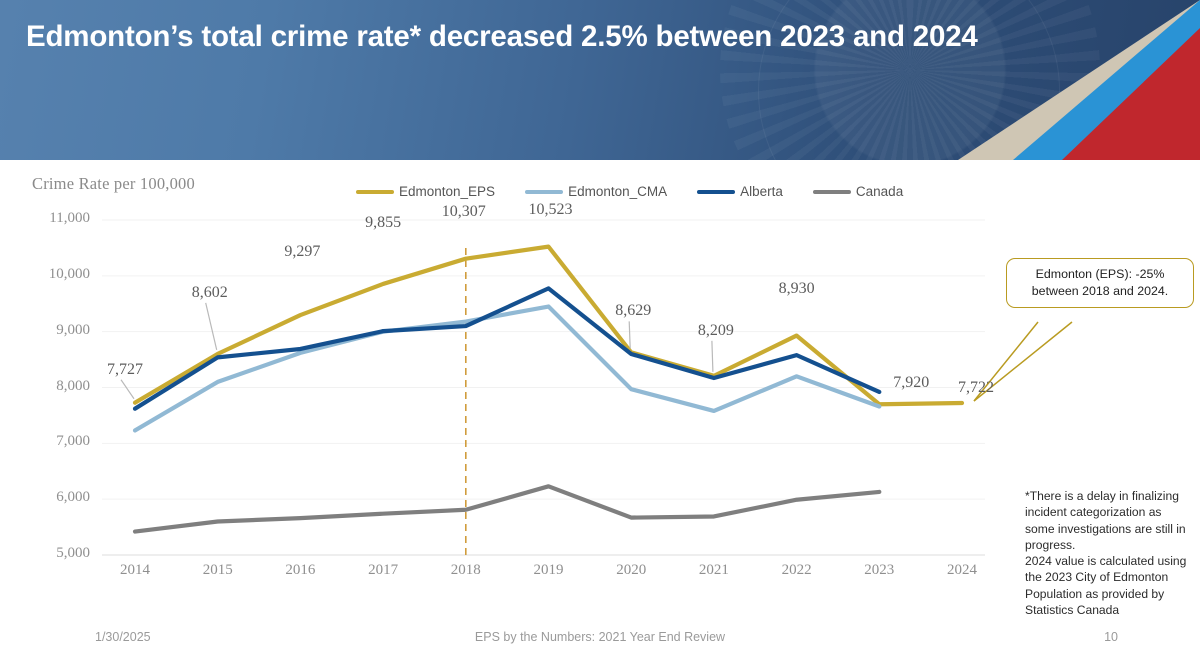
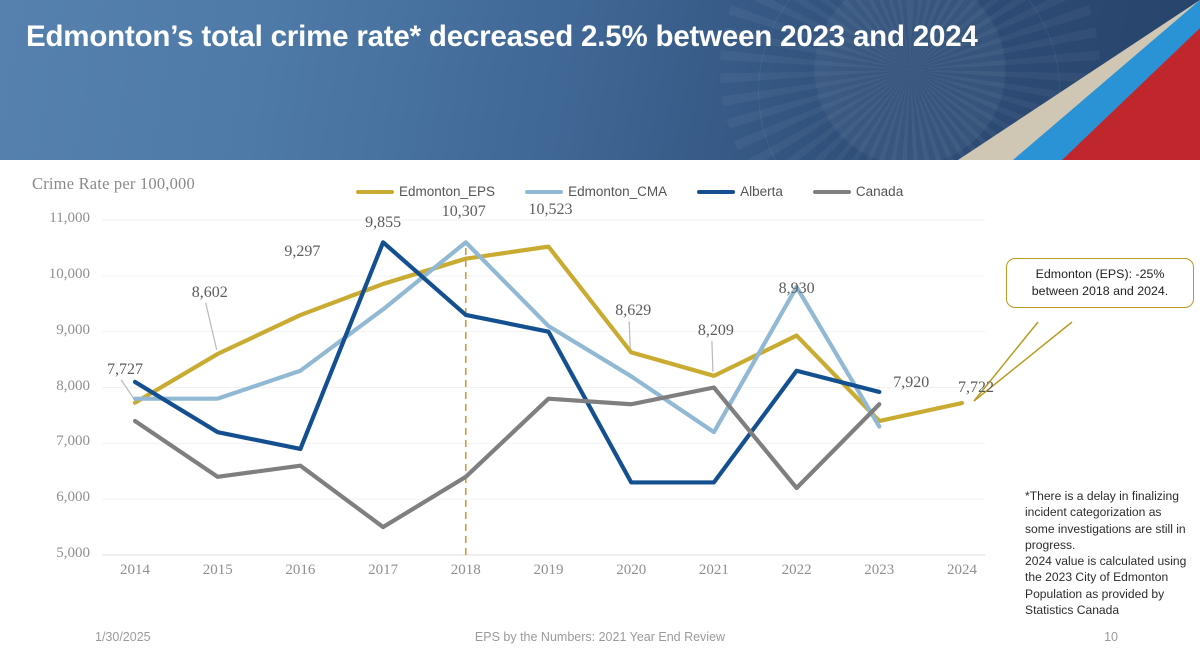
Edmonton_CMA/2014: 7200 -> 7800
Alberta/2014: 7600 -> 8100
Canada/2014: 5400 -> 7400
Edmonton_CMA/2015: 8100 -> 7800
Alberta/2015: 8500 -> 7200
Canada/2015: 5600 -> 6400
Edmonton_CMA/2016: 8600 -> 8300
Alberta/2016: 8700 -> 6900
Canada/2016: 5700 -> 6600
Edmonton_CMA/2017: 9000 -> 9400
Alberta/2017: 9000 -> 10600
Canada/2017: 5700 -> 5500
Edmonton_CMA/2018: 9200 -> 10600
Alberta/2018: 9100 -> 9300
Canada/2018: 5800 -> 6400
Edmonton_CMA/2019: 9400 -> 9100
Alberta/2019: 9800 -> 9000
Canada/2019: 6200 -> 7800
Edmonton_CMA/2020: 8000 -> 8200
Alberta/2020: 8600 -> 6300
Canada/2020: 5700 -> 7700
Edmonton_CMA/2021: 7600 -> 7200
Alberta/2021: 8200 -> 6300
Canada/2021: 5700 -> 8000
Edmonton_CMA/2022: 8200 -> 9800
Alberta/2022: 8600 -> 8300
Canada/2022: 6000 -> 6200
Edmonton_EPS/2023: 7700 -> 7400
Edmonton_CMA/2023: 7700 -> 7300
Canada/2023: 6100 -> 7700
